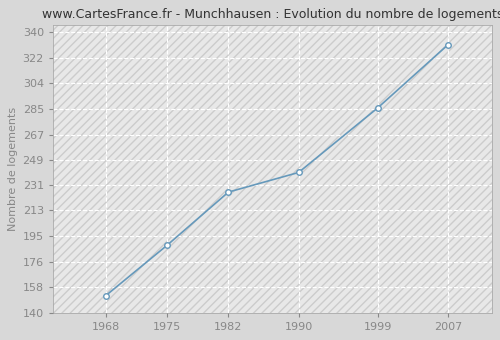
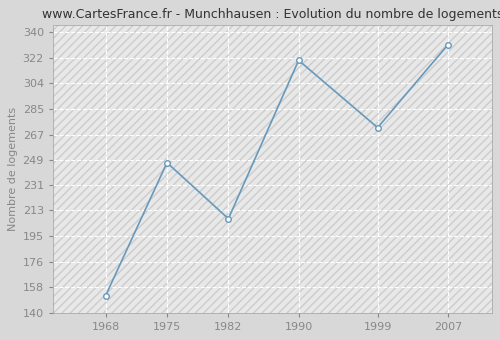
1975: 188 -> 247
1982: 226 -> 207
1990: 240 -> 320
1999: 286 -> 272
